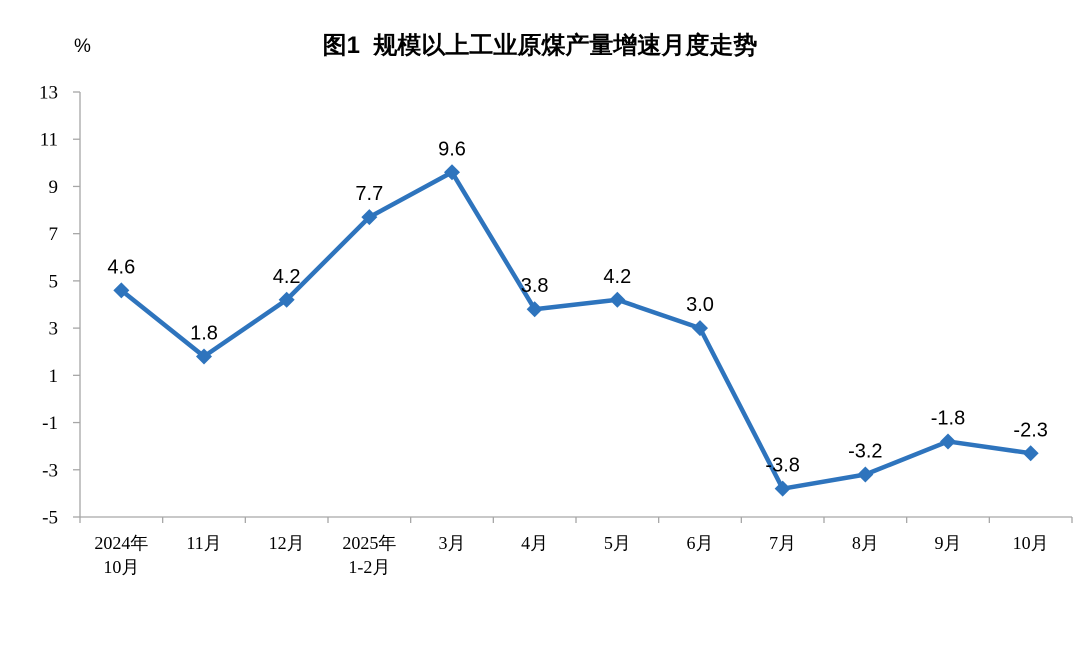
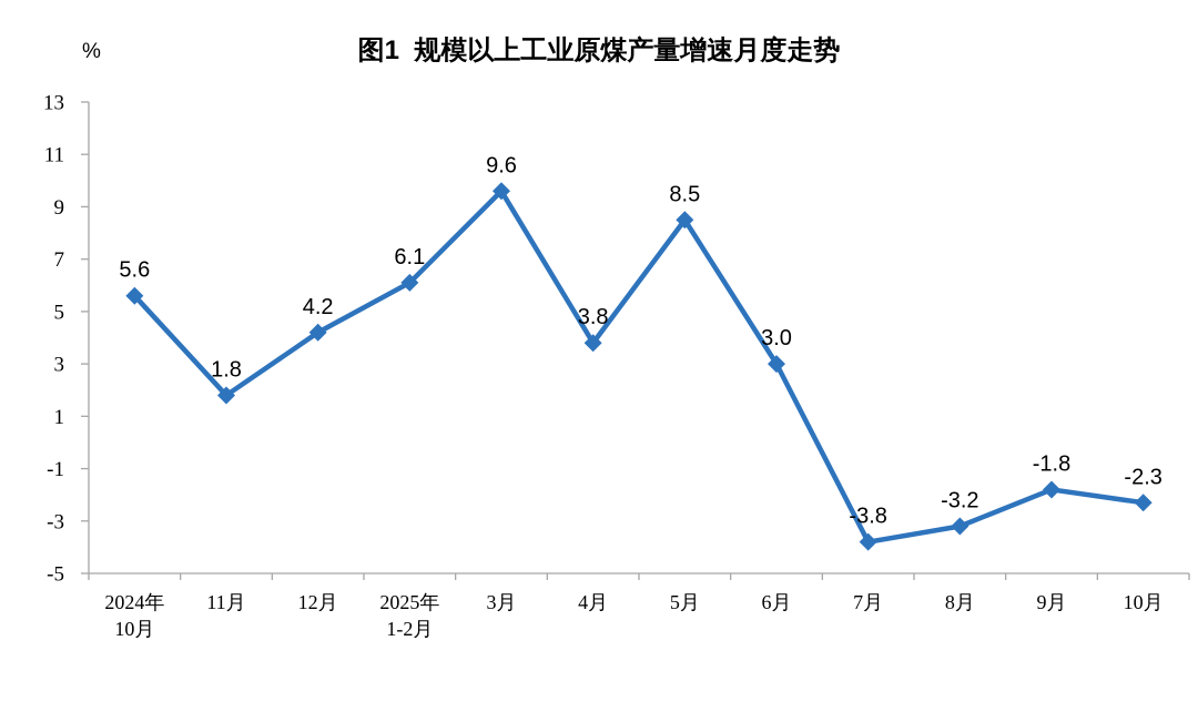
2024年 10月: 4.6 -> 5.6
2025年 1-2月: 7.7 -> 6.1
5月: 4.2 -> 8.5
